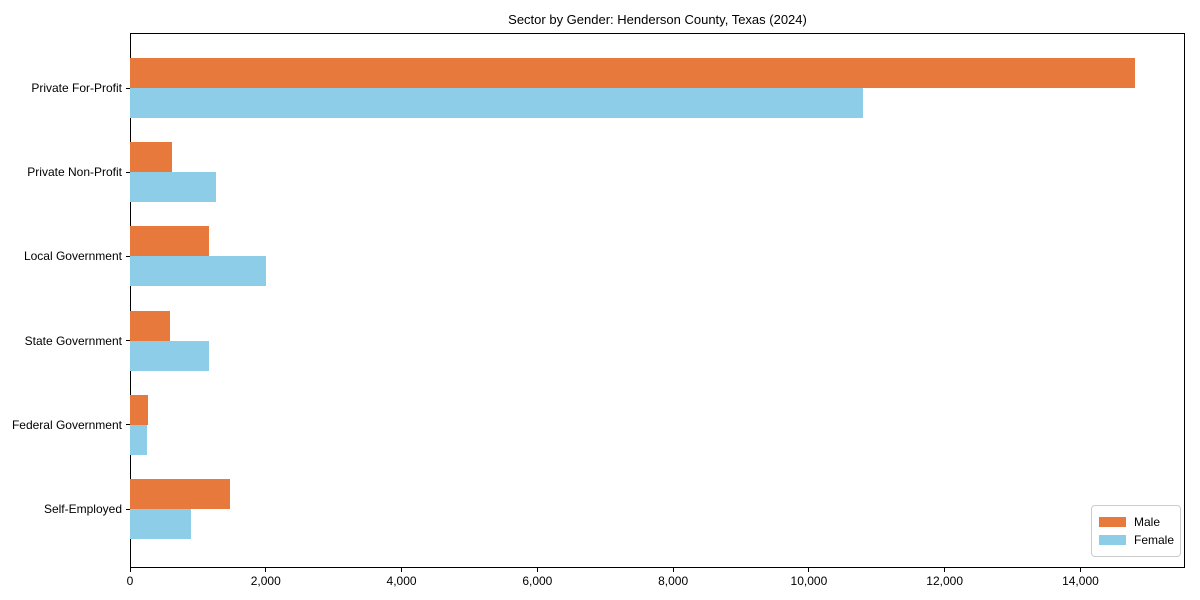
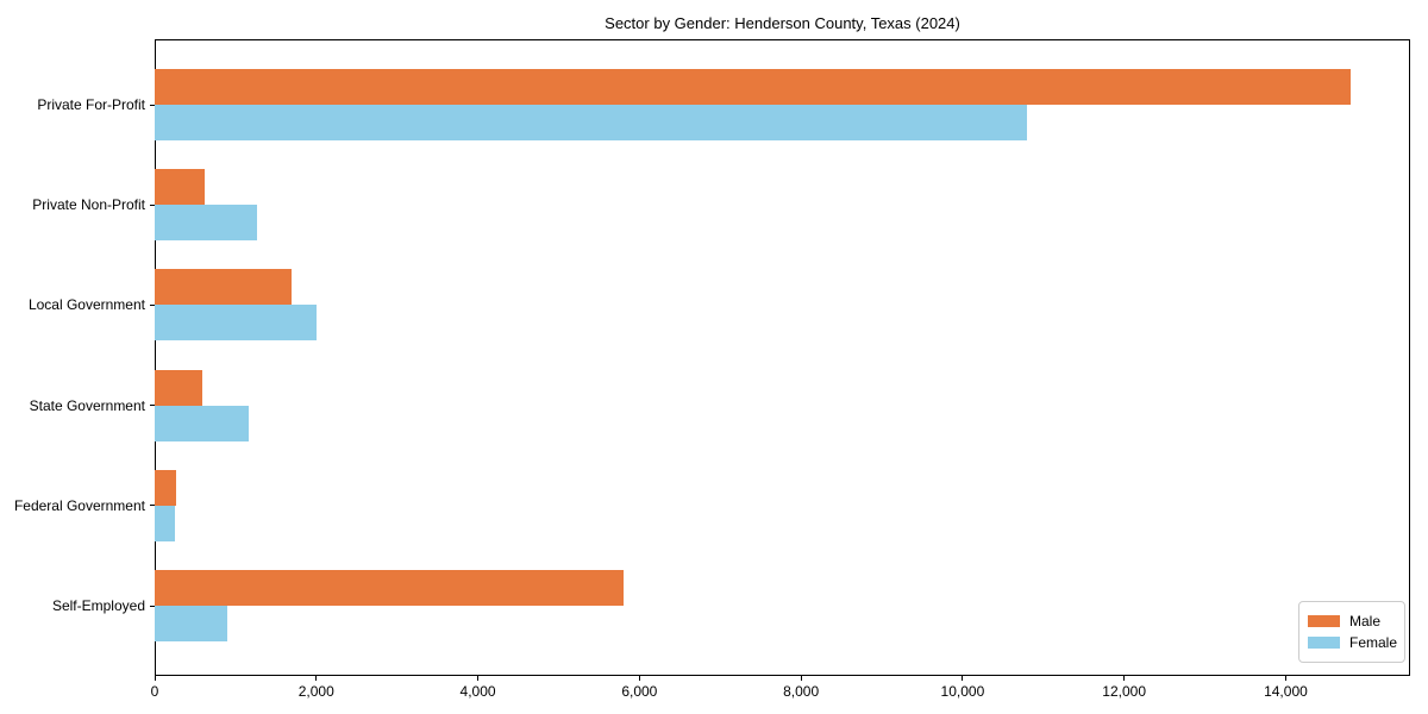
Male/Local Government: 1200 -> 1700
Male/Self-Employed: 1500 -> 5800
